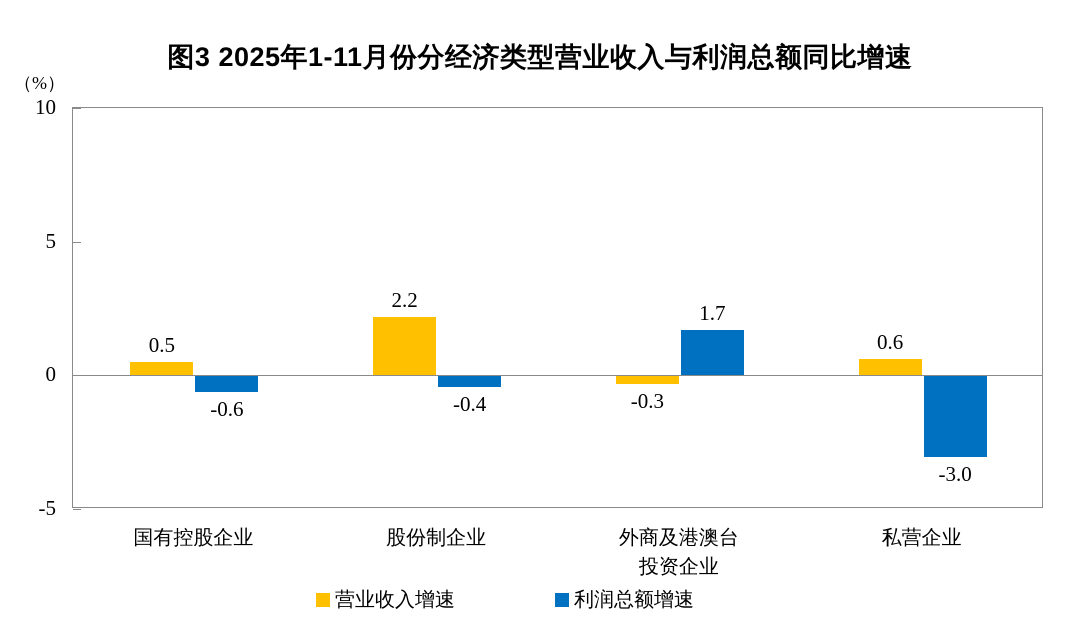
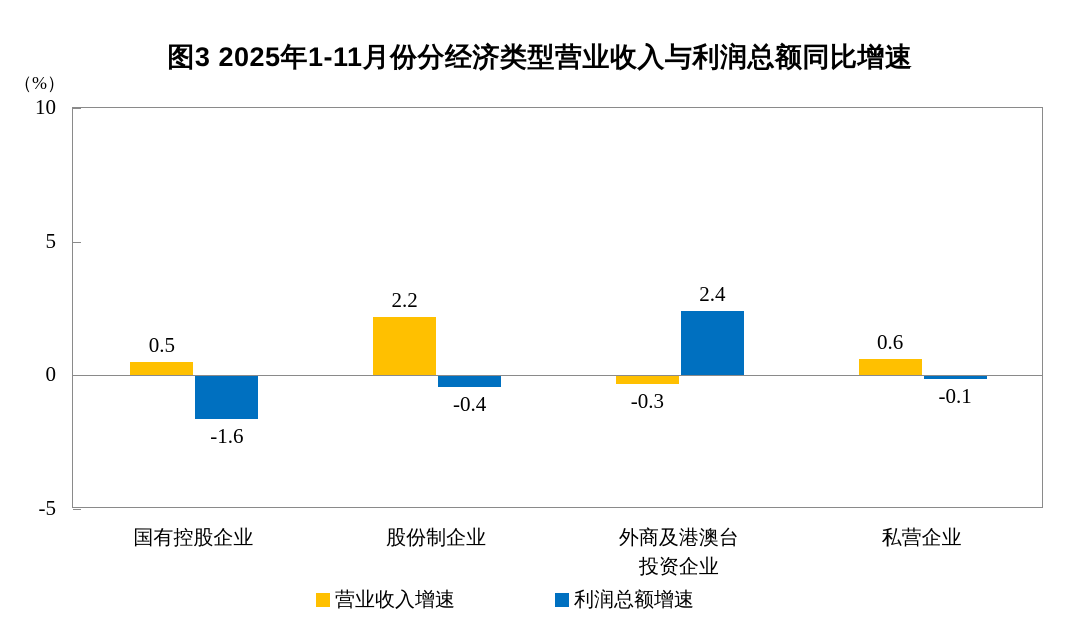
利润总额增速/国有控股企业: -0.6 -> -1.6
利润总额增速/外商及港澳台 投资企业: 1.7 -> 2.4
利润总额增速/私营企业: -3.0 -> -0.1
